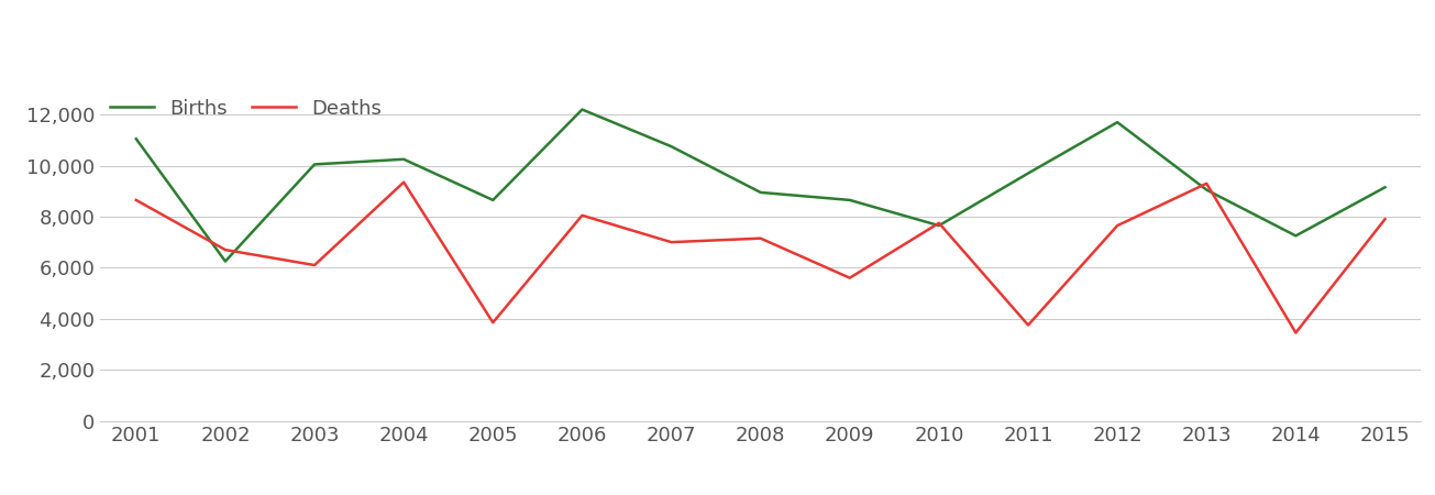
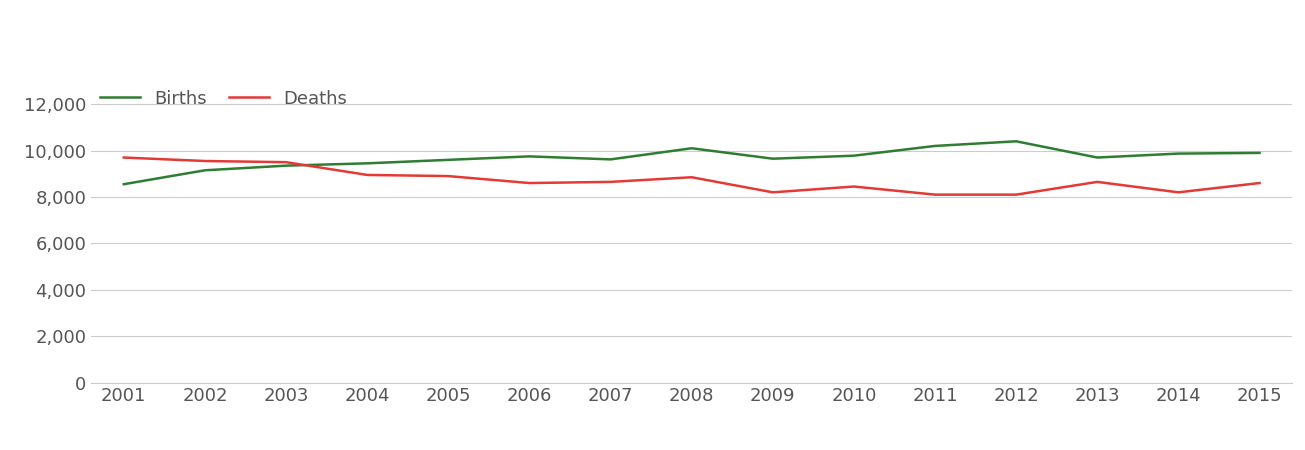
Births/2001: 11,050 -> 8,550
Deaths/2001: 8,650 -> 9,700
Births/2002: 6,250 -> 9,150
Deaths/2002: 6,700 -> 9,550
Births/2003: 10,050 -> 9,350
Deaths/2003: 6,100 -> 9,500
Births/2004: 10,250 -> 9,450
Deaths/2004: 9,350 -> 8,950
Births/2005: 8,650 -> 9,600
Deaths/2005: 3,850 -> 8,900
Births/2006: 12,200 -> 9,750
Deaths/2006: 8,050 -> 8,600
Births/2007: 10,750 -> 9,620
Deaths/2007: 7,000 -> 8,650
Births/2008: 8,950 -> 10,100
Deaths/2008: 7,150 -> 8,850
Births/2009: 8,650 -> 9,650
Deaths/2009: 5,600 -> 8,200
Births/2010: 7,650 -> 9,780
Deaths/2010: 7,750 -> 8,450
Births/2011: 9,700 -> 10,200
Deaths/2011: 3,750 -> 8,100
Births/2012: 11,700 -> 10,400
Deaths/2012: 7,650 -> 8,100
Births/2013: 9,050 -> 9,700
Deaths/2013: 9,300 -> 8,650
Births/2014: 7,250 -> 9,870
Deaths/2014: 3,450 -> 8,200
Births/2015: 9,150 -> 9,900
Deaths/2015: 7,900 -> 8,600
